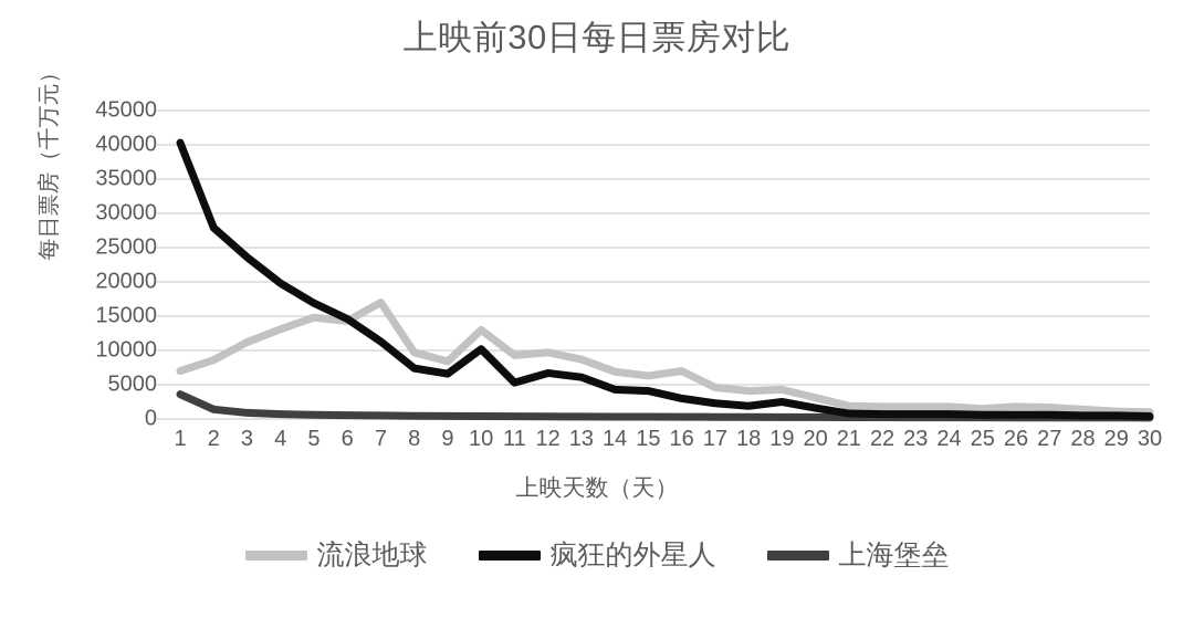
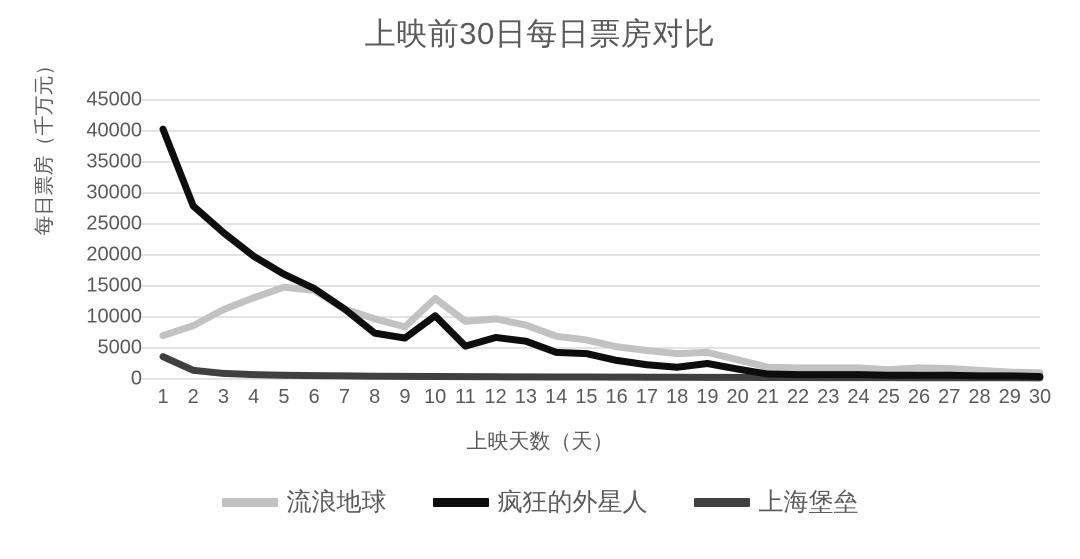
流浪地球/7: 17000 -> 11000
流浪地球/16: 7000 -> 5000
